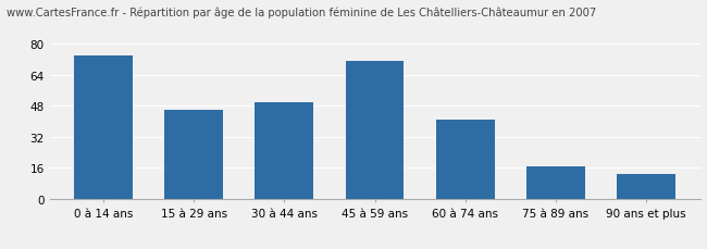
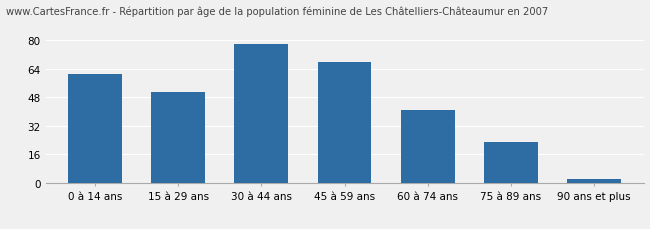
0 à 14 ans: 74 -> 61
15 à 29 ans: 46 -> 51
30 à 44 ans: 50 -> 78
45 à 59 ans: 71 -> 68
75 à 89 ans: 17 -> 23
90 ans et plus: 13 -> 2
